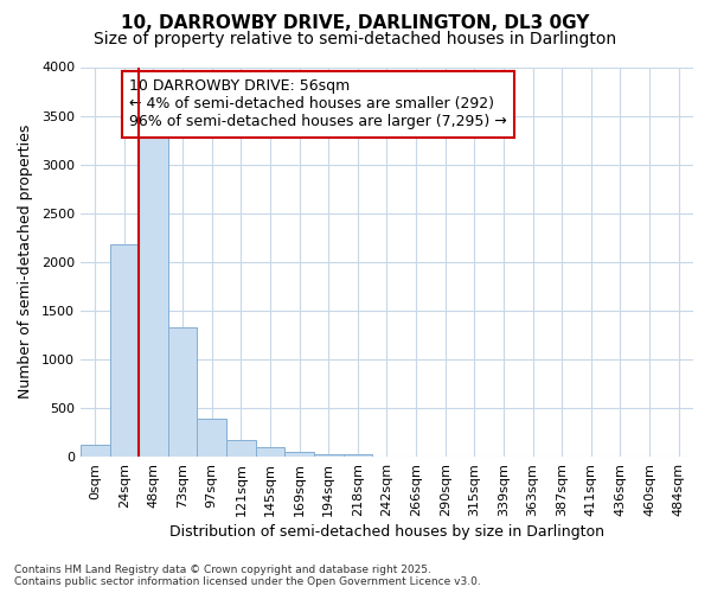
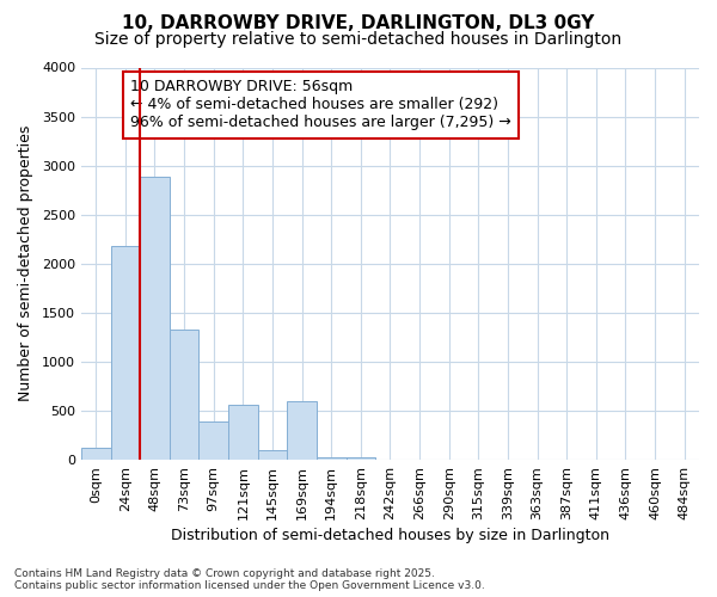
48sqm: 3280 -> 2880
121sqm: 170 -> 560
169sqm: 60 -> 600
